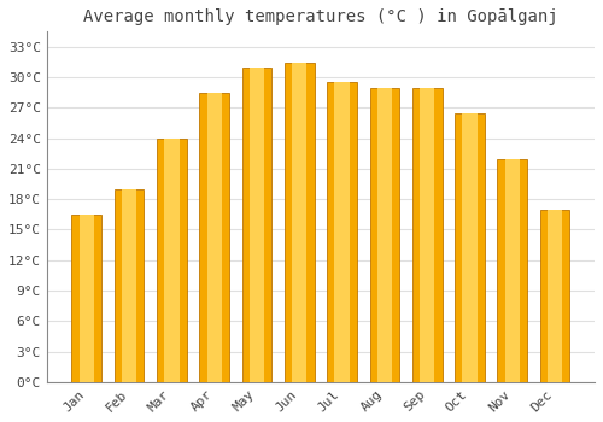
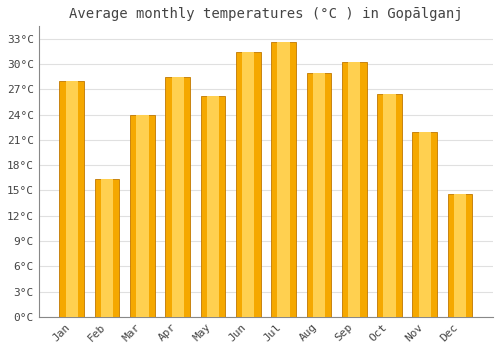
Jan: 16.5°C -> 28.0°C
Feb: 19.0°C -> 16.4°C
May: 31.0°C -> 26.2°C
Jul: 29.5°C -> 32.6°C
Sep: 29.0°C -> 30.2°C
Dec: 17.0°C -> 14.6°C
